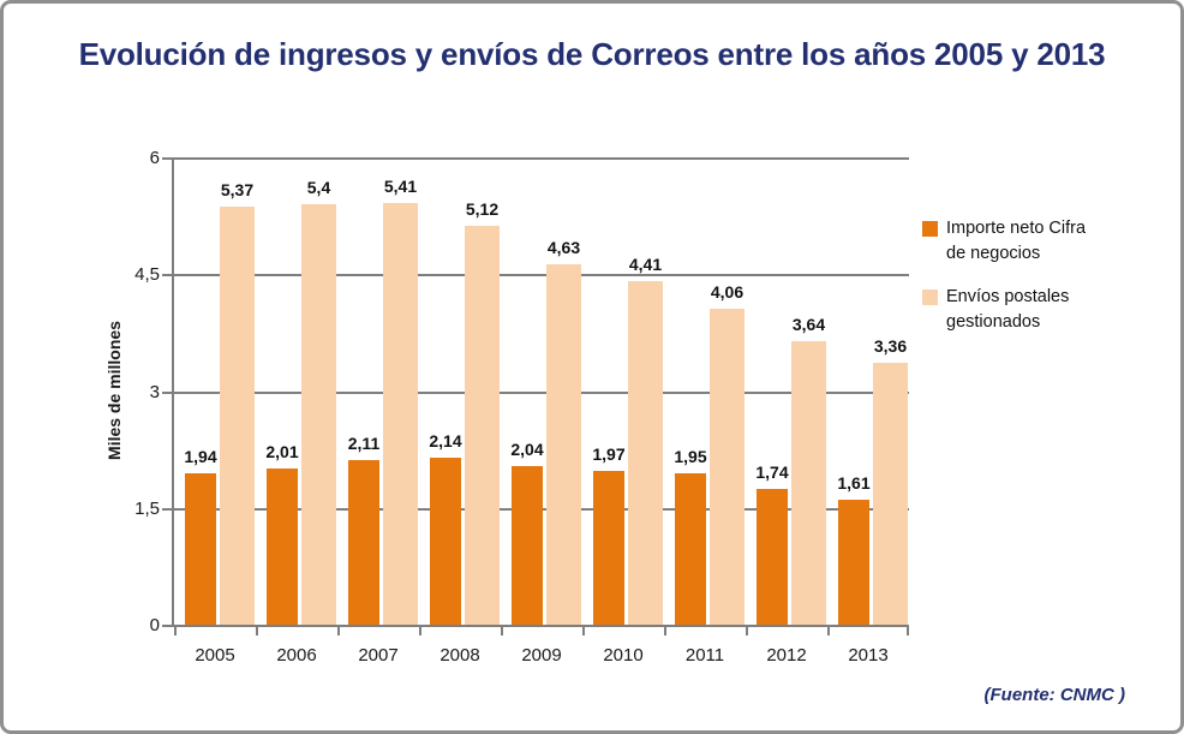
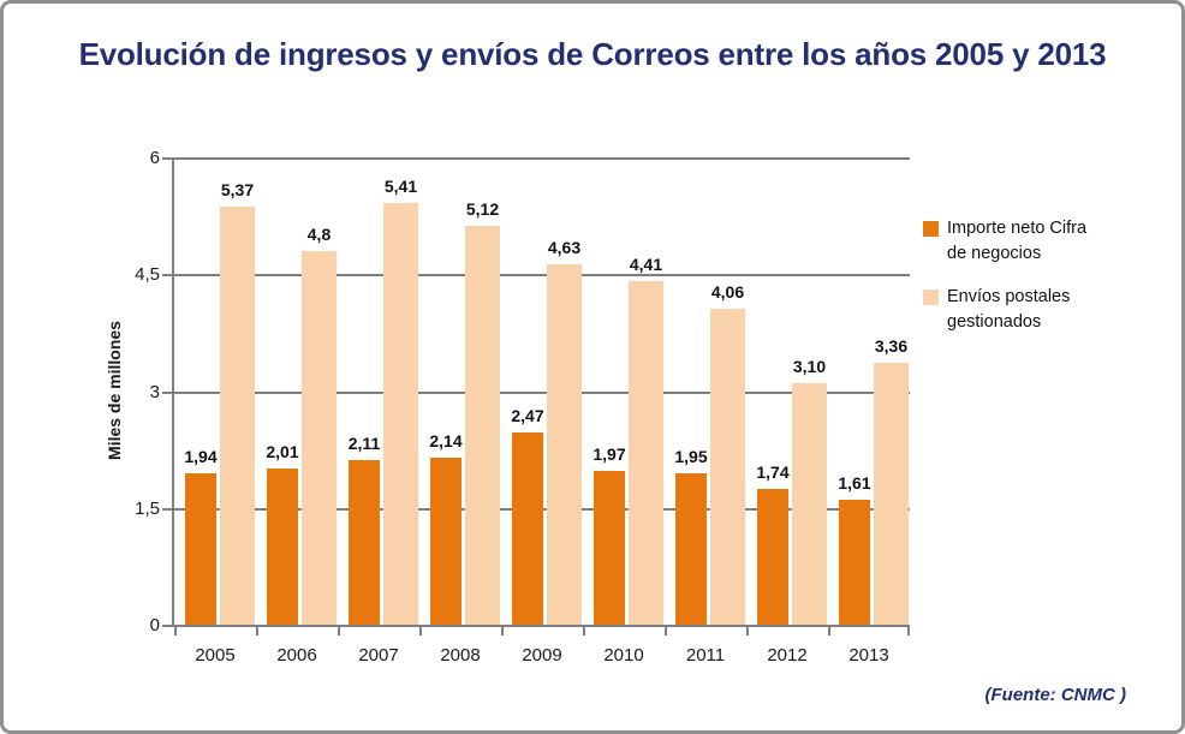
Envíos postales gestionados/2006: 5,4 -> 4,8
Importe neto Cifra de negocios/2009: 2,04 -> 2,47
Envíos postales gestionados/2012: 3,64 -> 3,10
